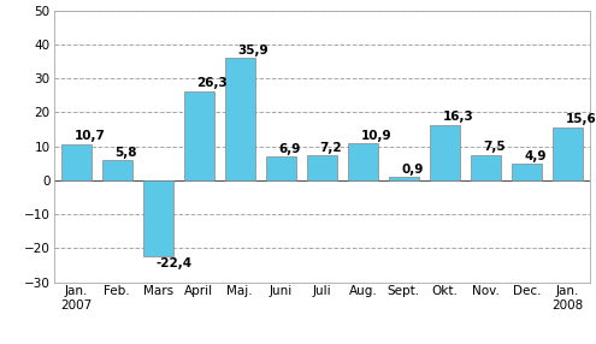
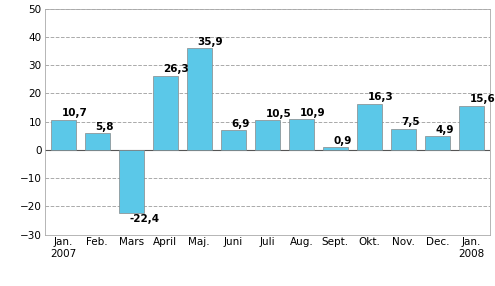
Juli: 7,2 -> 10,5
